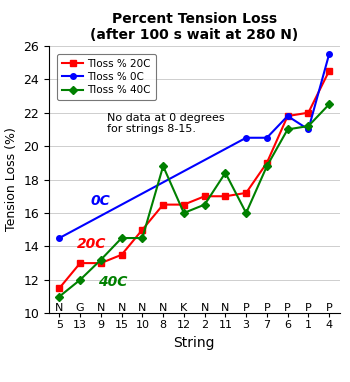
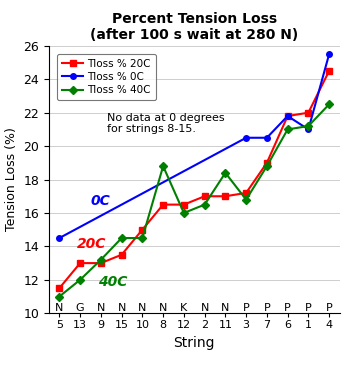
Tloss % 40C/3: 16.0 -> 16.8
